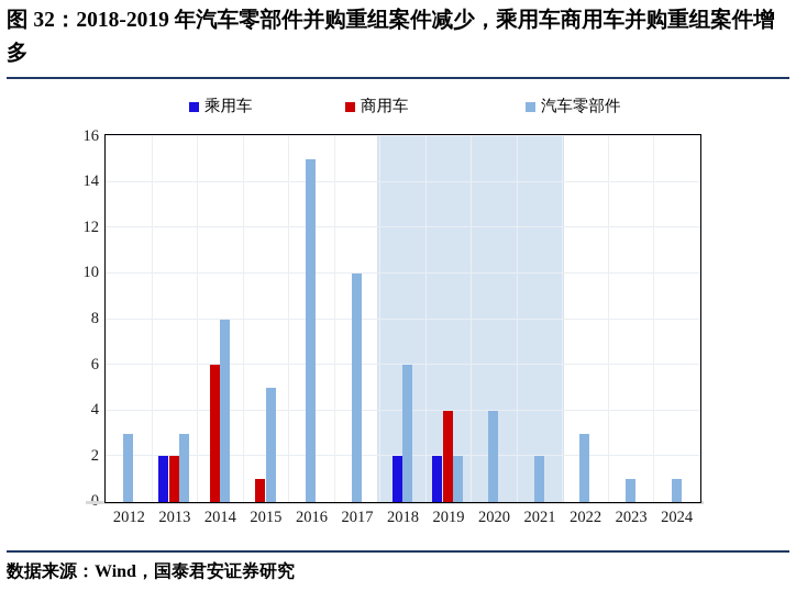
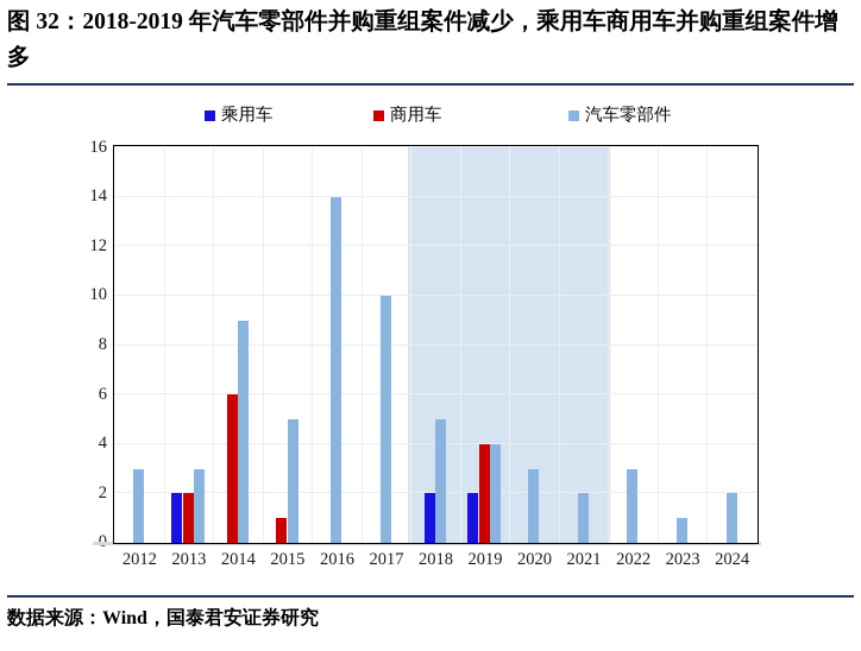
汽车零部件/2014: 8 -> 9
汽车零部件/2016: 15 -> 14
汽车零部件/2018: 6 -> 5
汽车零部件/2019: 2 -> 4
汽车零部件/2020: 4 -> 3
汽车零部件/2024: 1 -> 2
